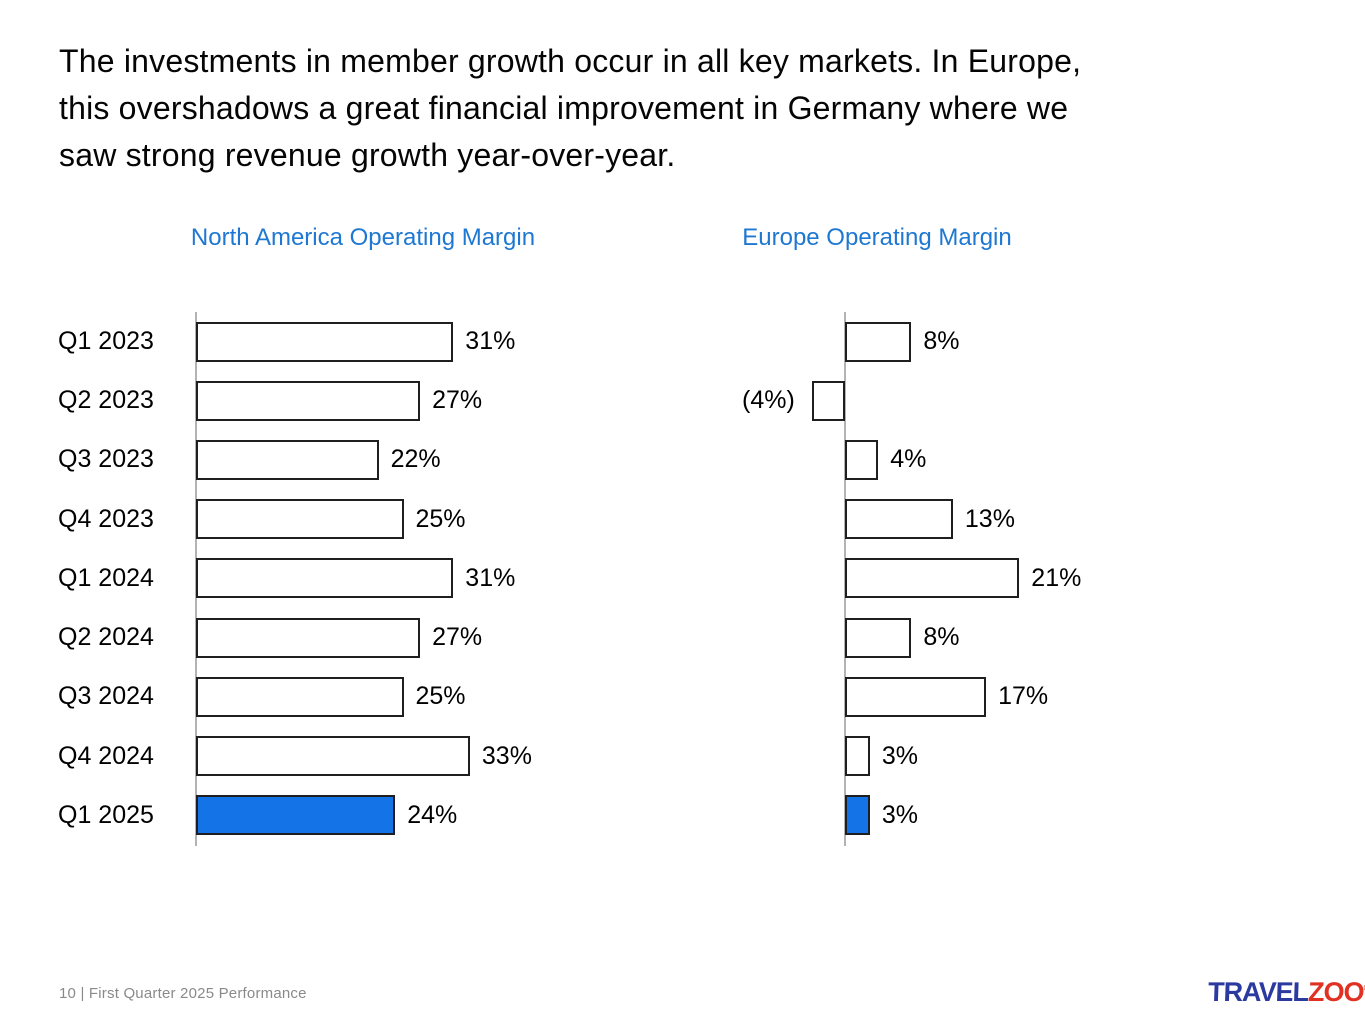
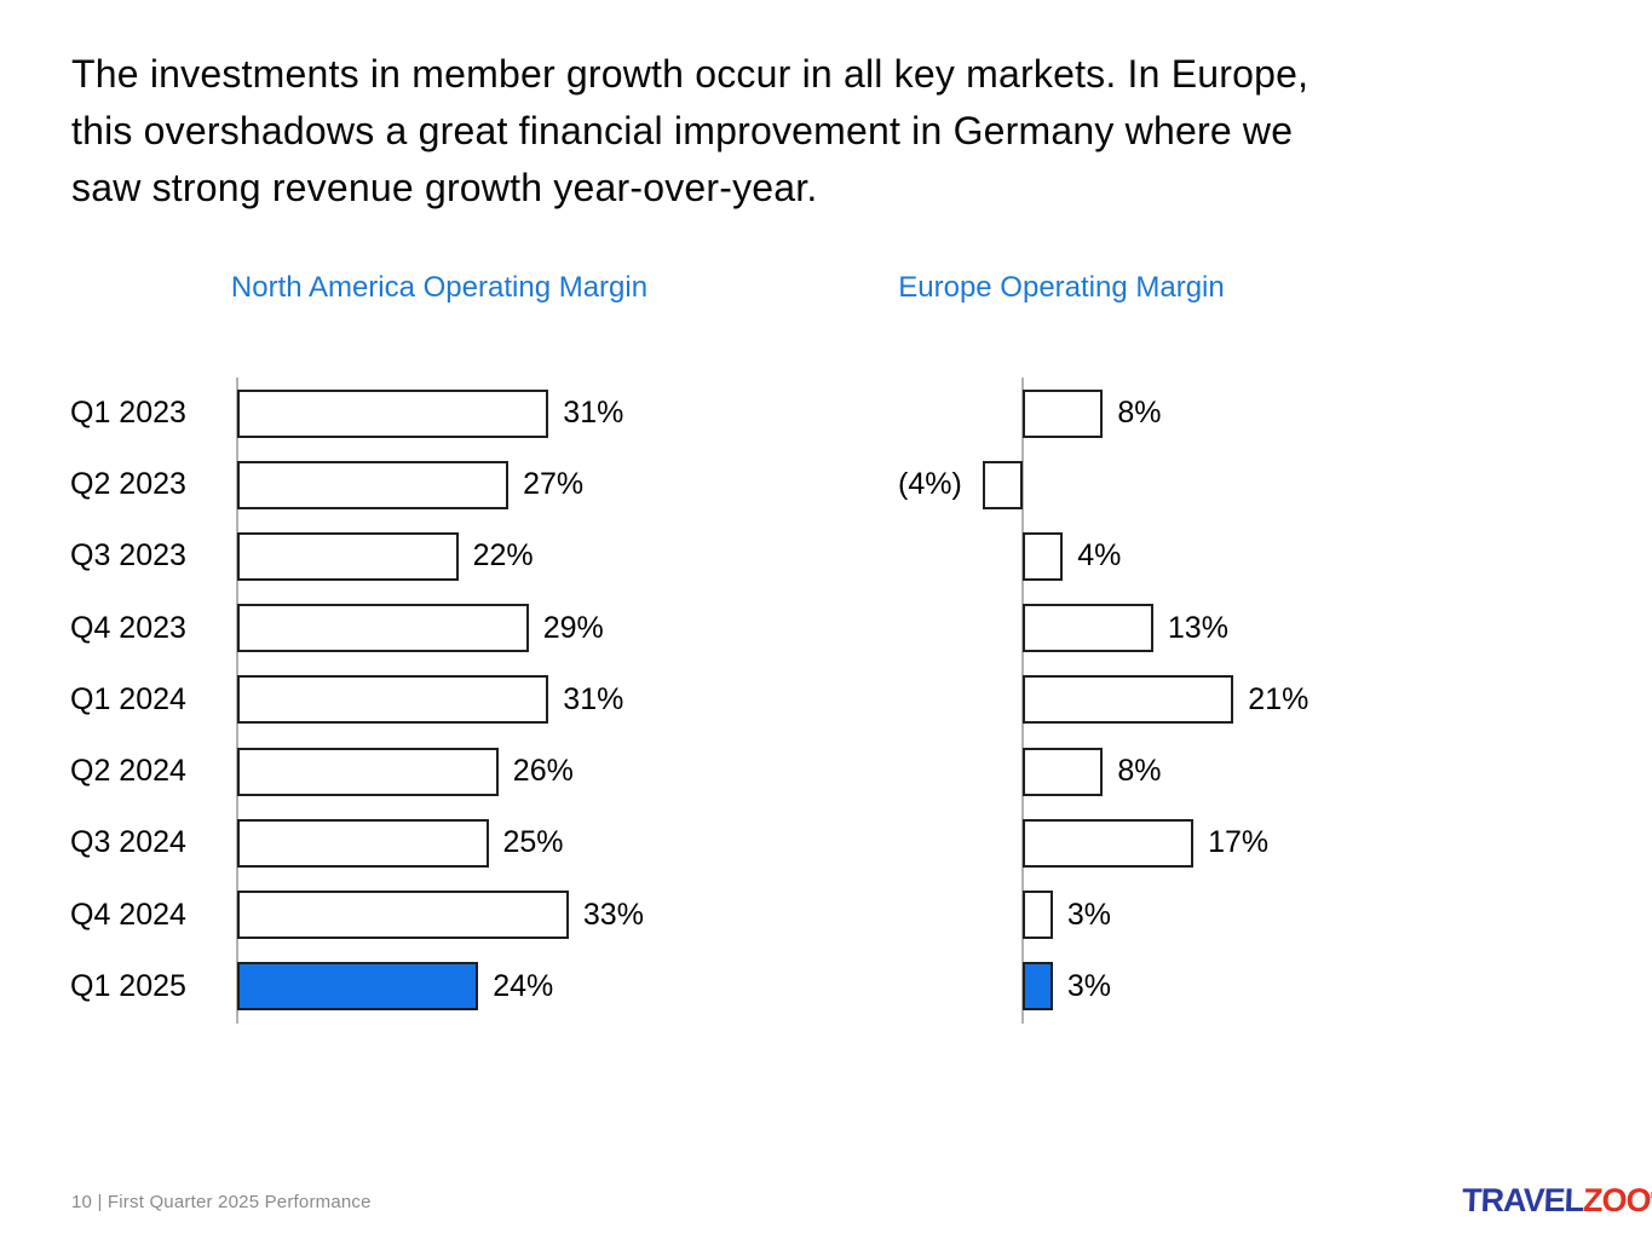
North America Operating Margin/Q4 2023: 25% -> 29%
North America Operating Margin/Q2 2024: 27% -> 26%
